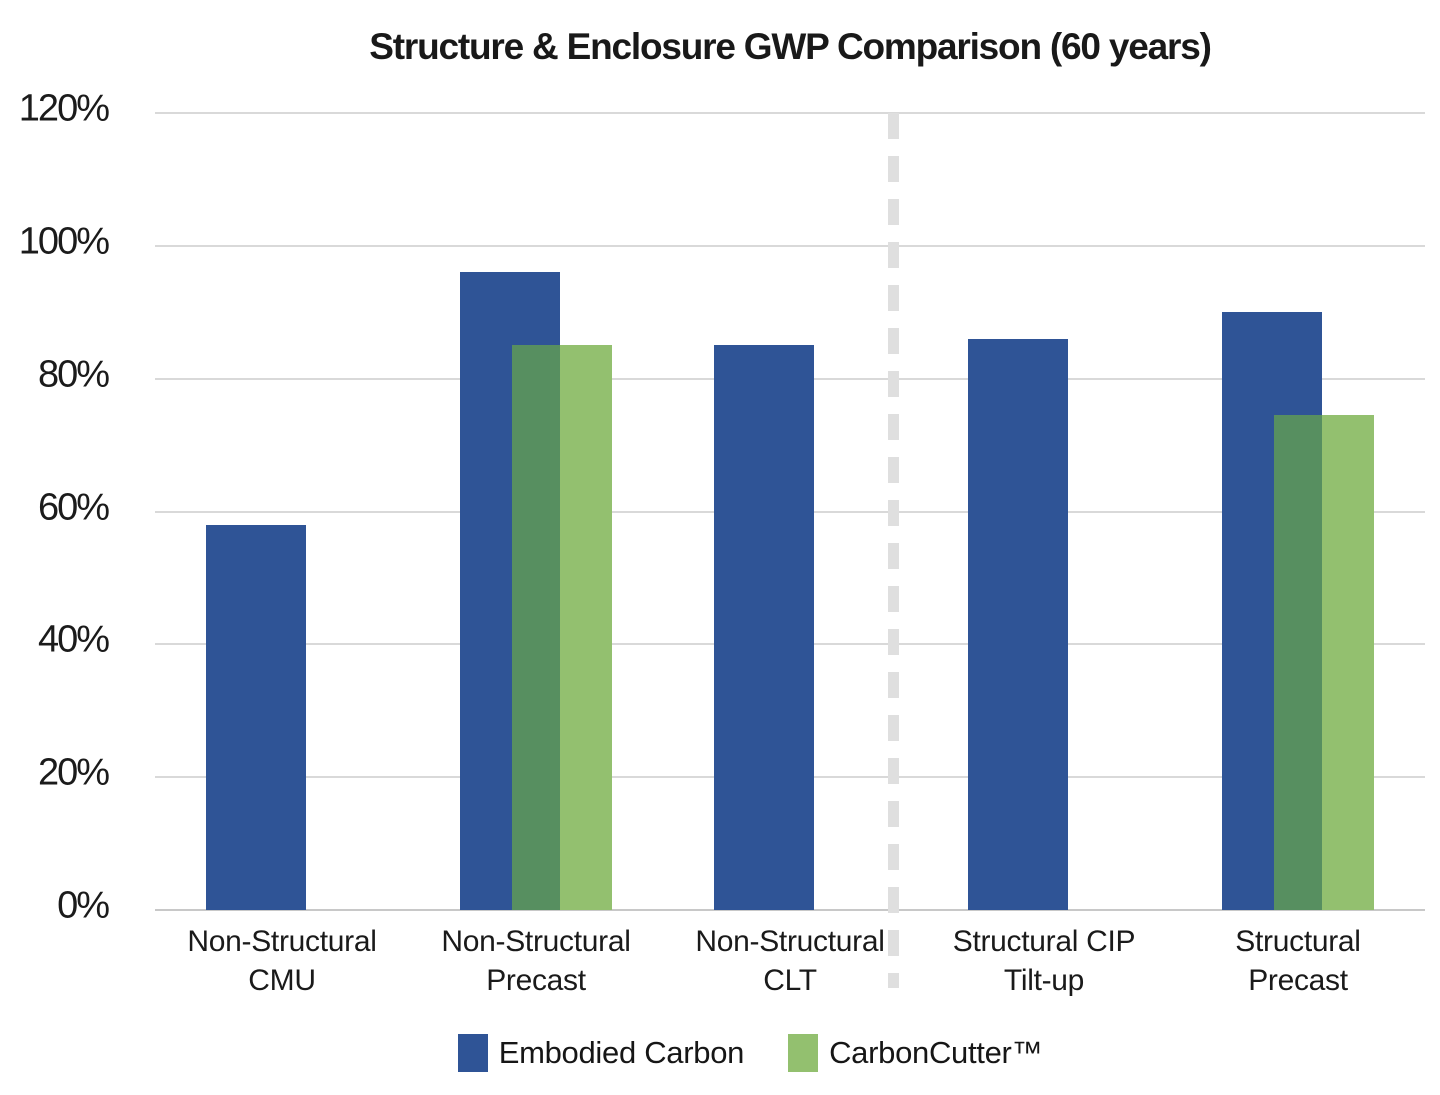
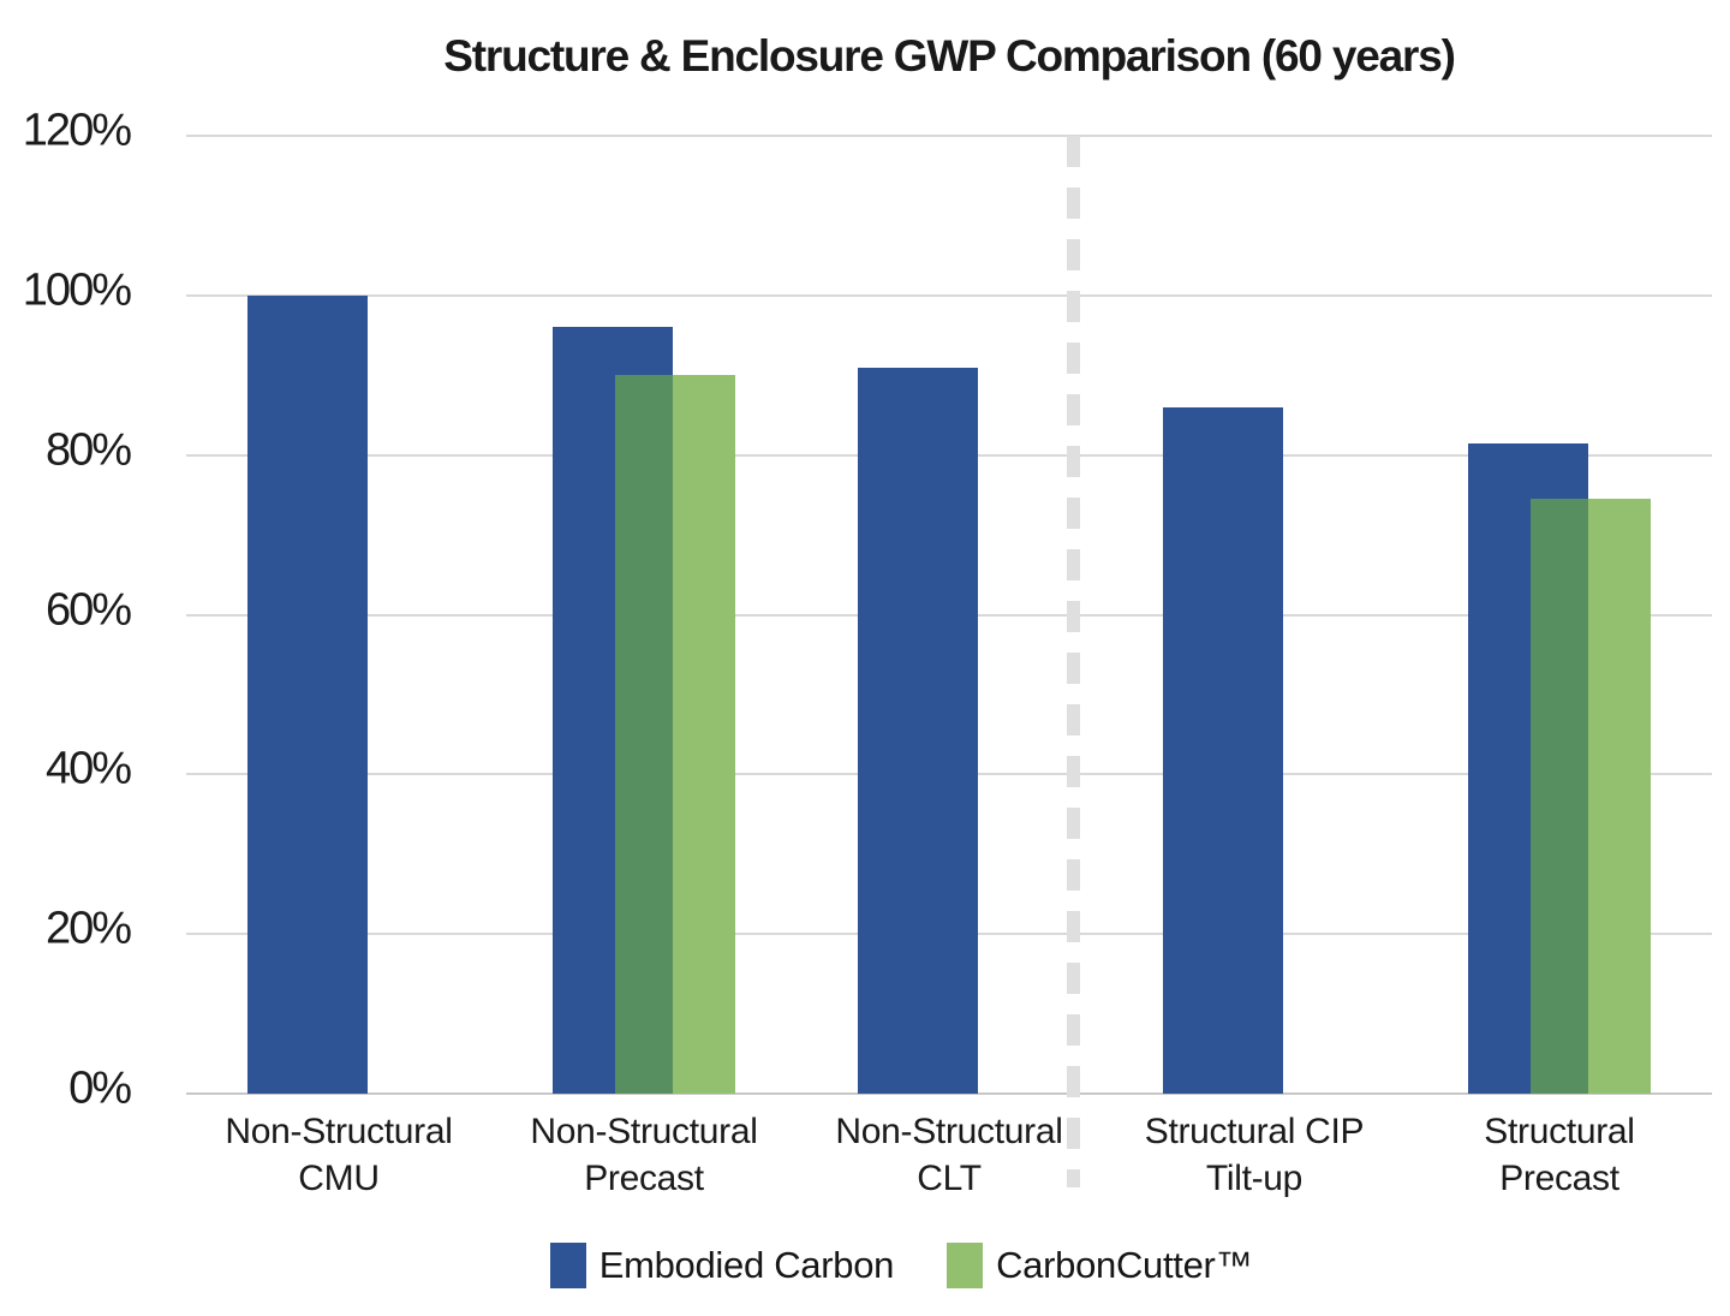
Embodied Carbon/Non-Structural CMU: 58% -> 100%
CarbonCutter™/Non-Structural Precast: 85% -> 90%
Embodied Carbon/Non-Structural CLT: 85% -> 91%
Embodied Carbon/Structural Precast: 90% -> 82%
